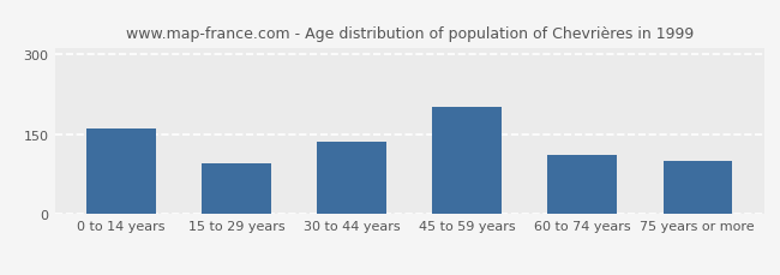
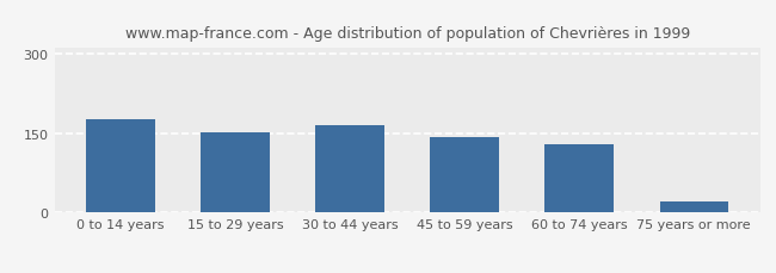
0 to 14 years: 160 -> 175
15 to 29 years: 95 -> 152
30 to 44 years: 135 -> 165
45 to 59 years: 200 -> 143
60 to 74 years: 110 -> 130
75 years or more: 100 -> 20
